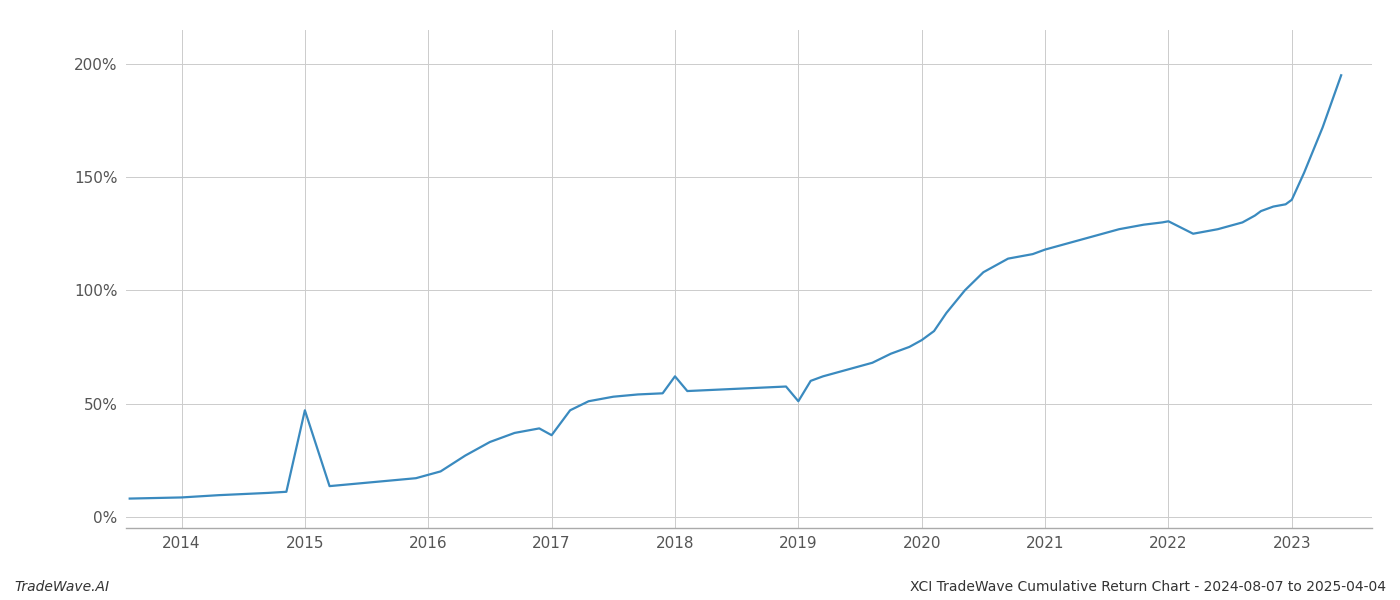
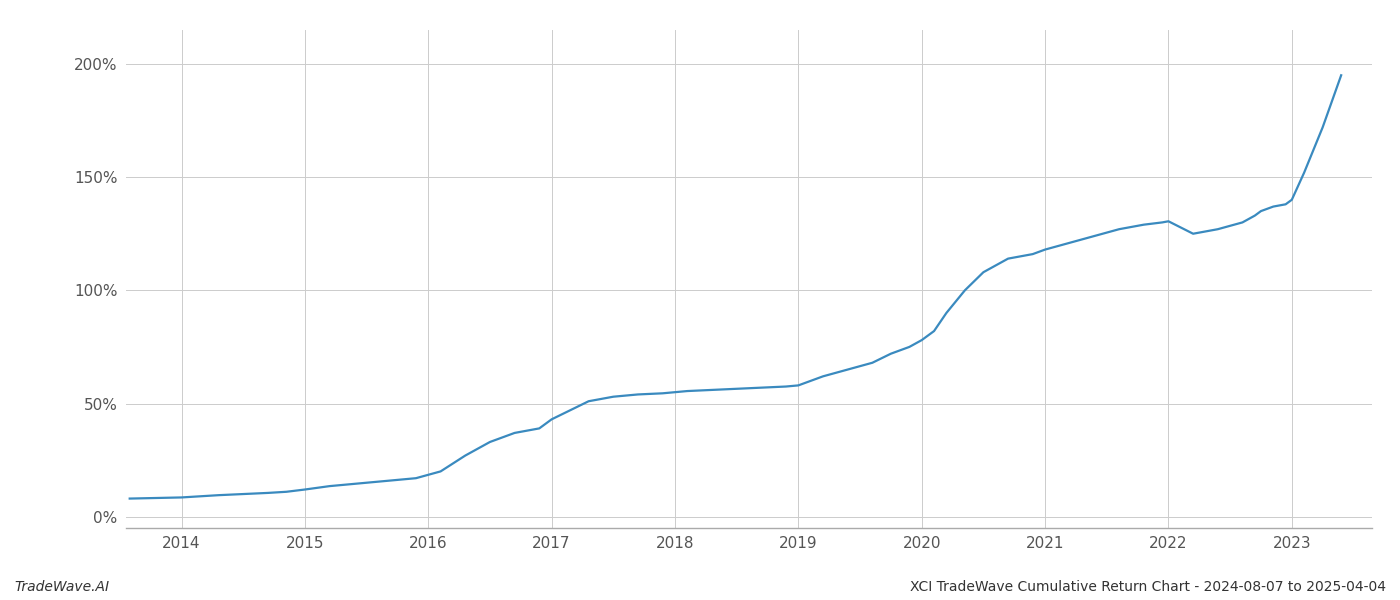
2015: 47.0% -> 12.0%
2017: 36.0% -> 43.0%
2018: 62.0% -> 55.0%
2019: 51.0% -> 58.0%
